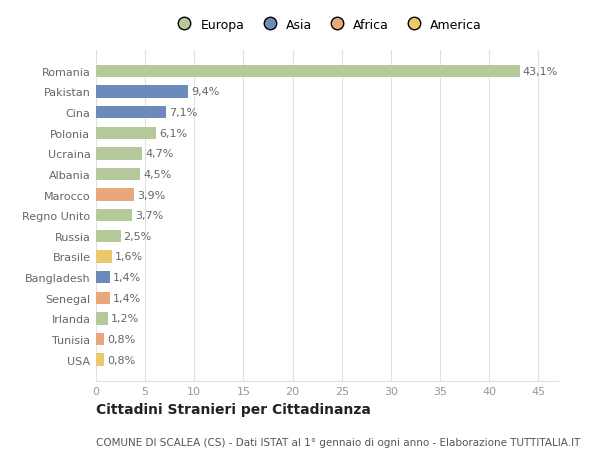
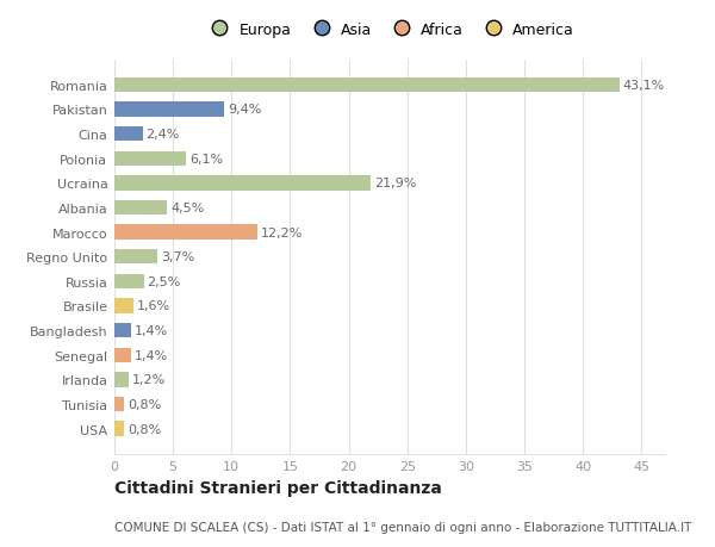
Cina: 7,1% -> 2,4%
Ucraina: 4,7% -> 21,9%
Marocco: 3,9% -> 12,2%
